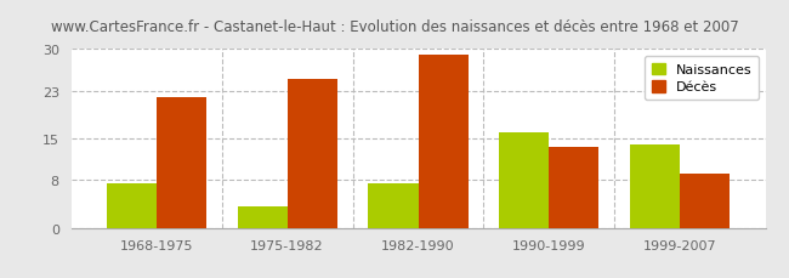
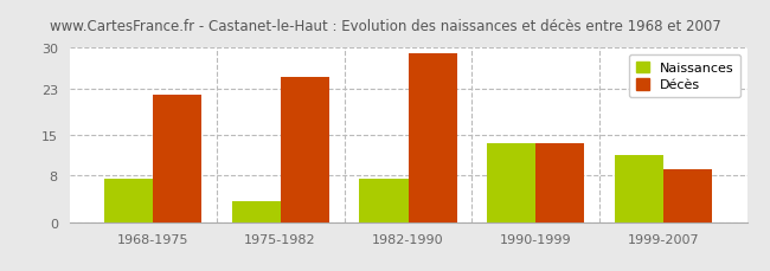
Naissances/1990-1999: 16.0 -> 13.5
Naissances/1999-2007: 14.0 -> 11.5
